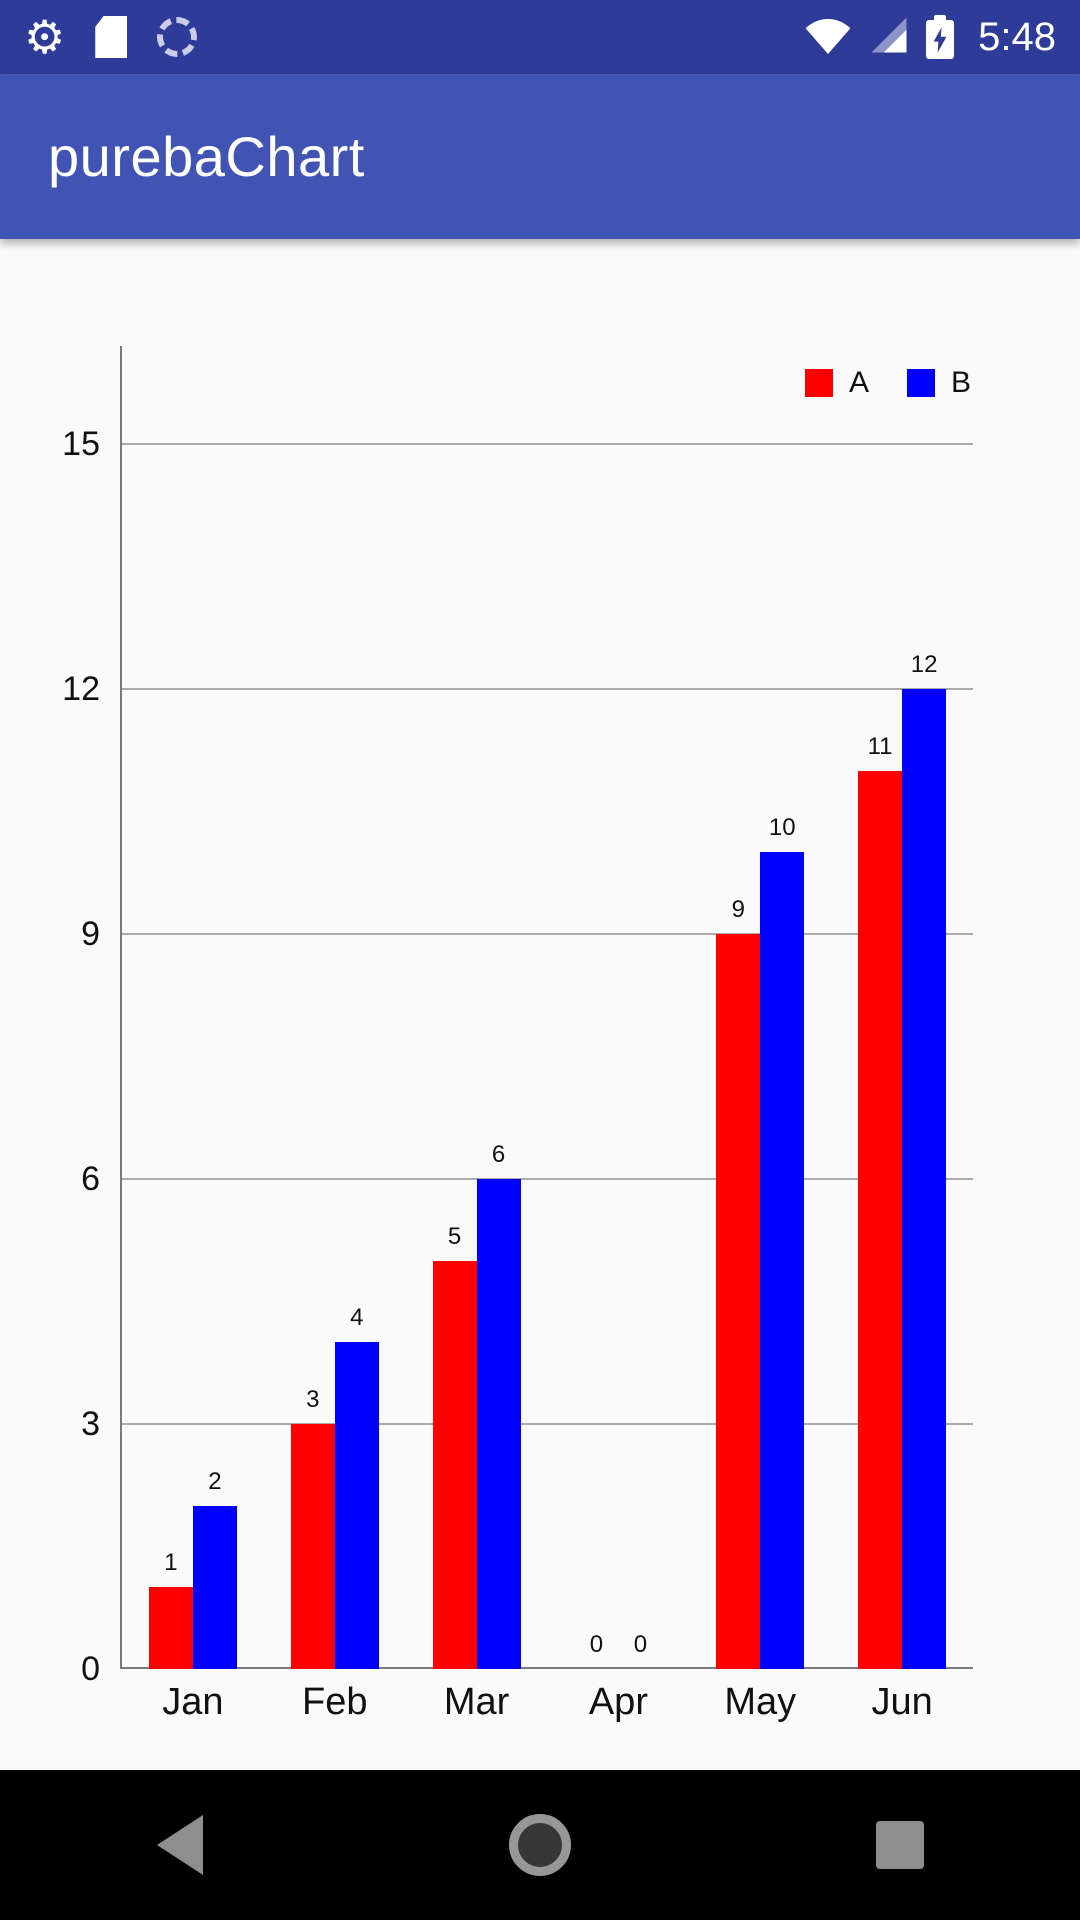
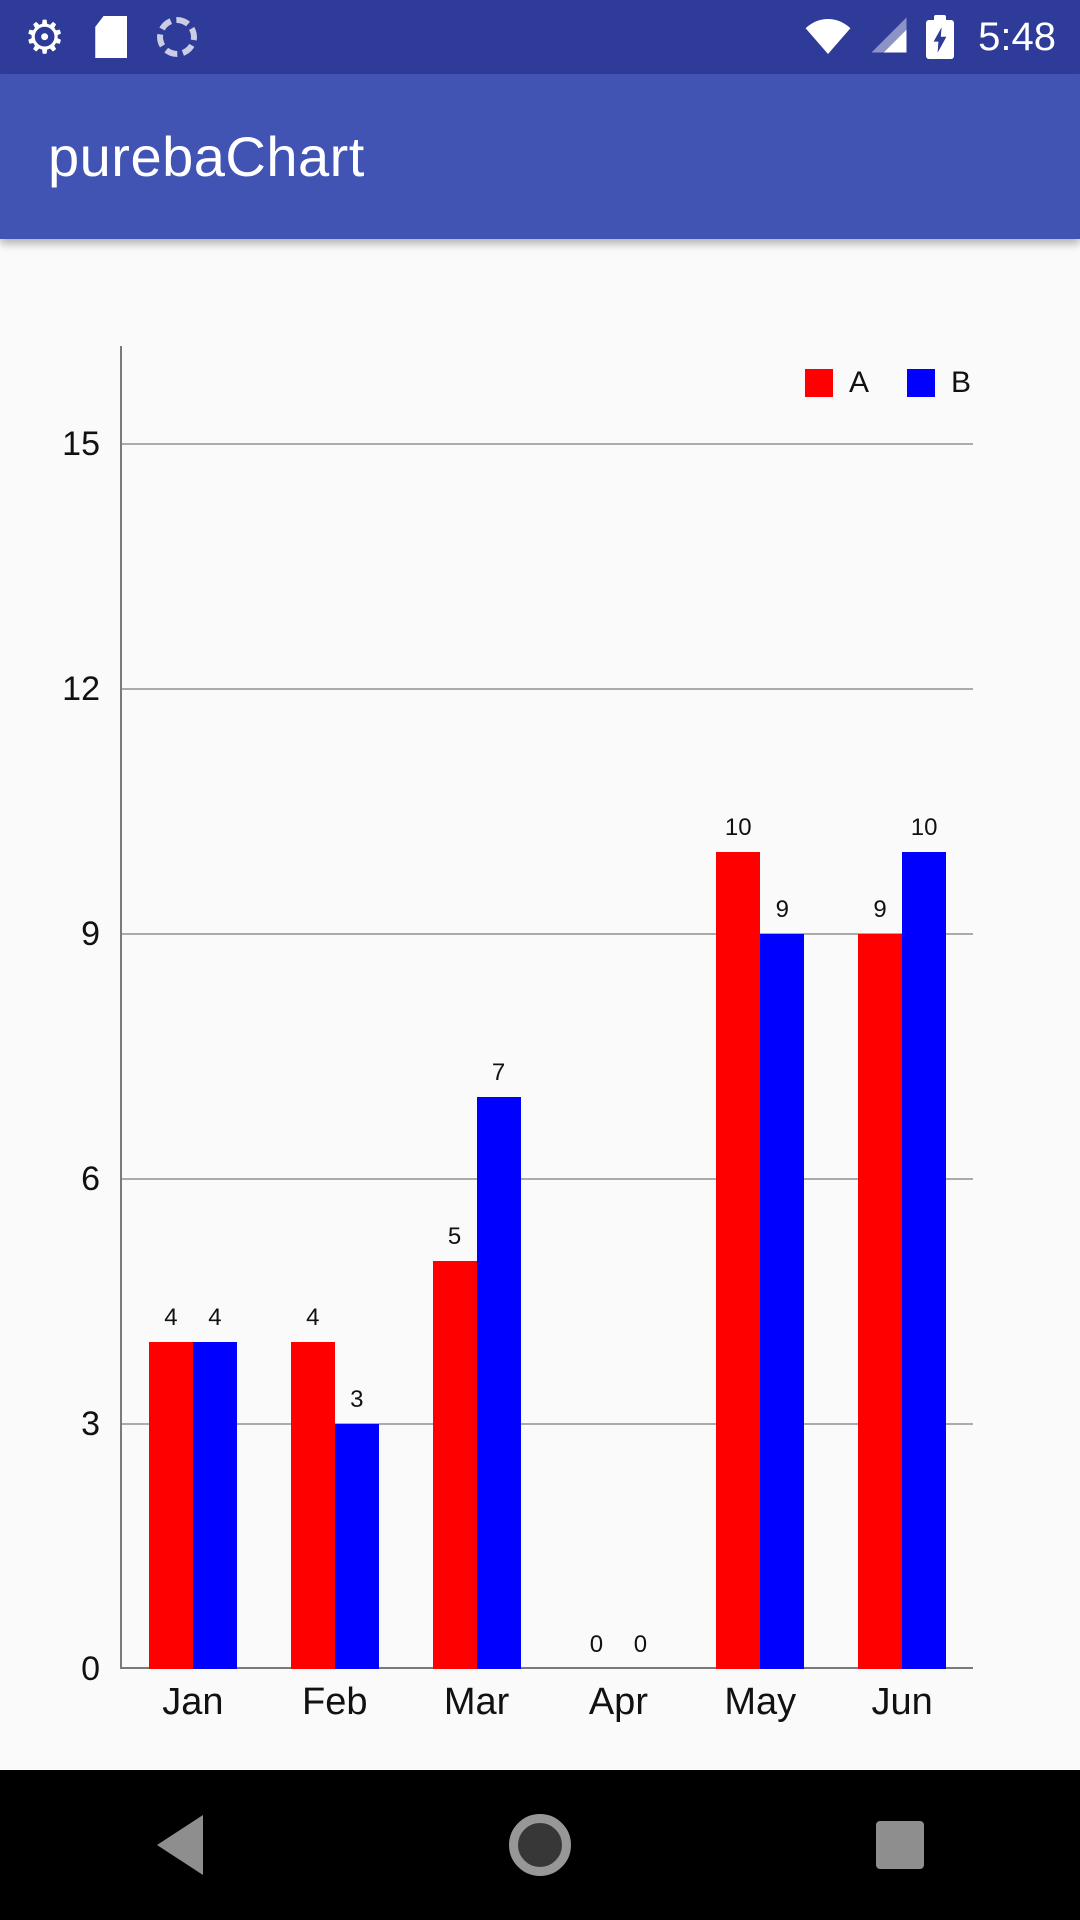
A/Jan: 1 -> 4
B/Jan: 2 -> 4
A/Feb: 3 -> 4
B/Feb: 4 -> 3
B/Mar: 6 -> 7
A/May: 9 -> 10
B/May: 10 -> 9
A/Jun: 11 -> 9
B/Jun: 12 -> 10
